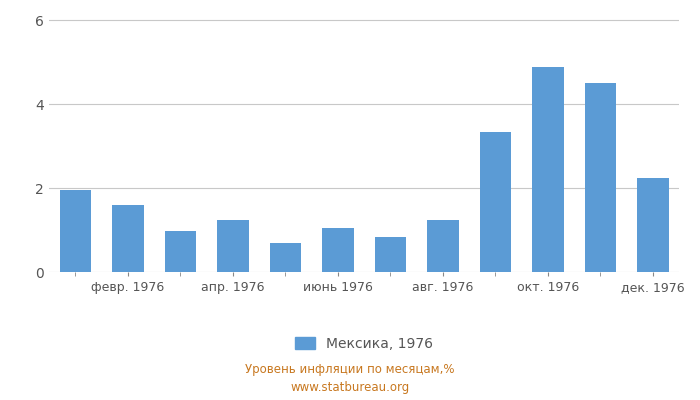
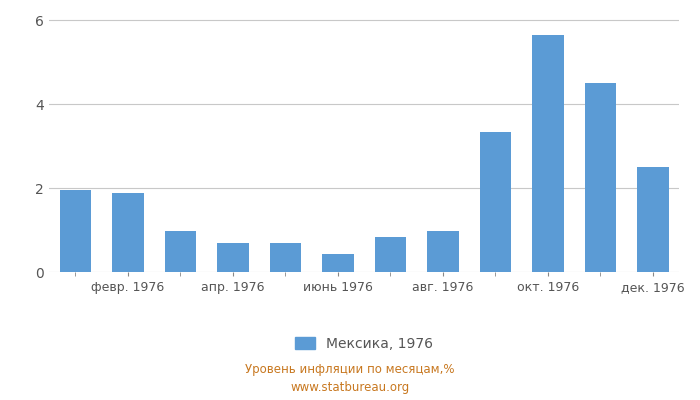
февр. 1976: 1.60 -> 1.88
апр. 1976: 1.25 -> 0.70
июнь 1976: 1.05 -> 0.42
авг. 1976: 1.25 -> 0.97
окт. 1976: 4.90 -> 5.65
дек. 1976: 2.25 -> 2.50
